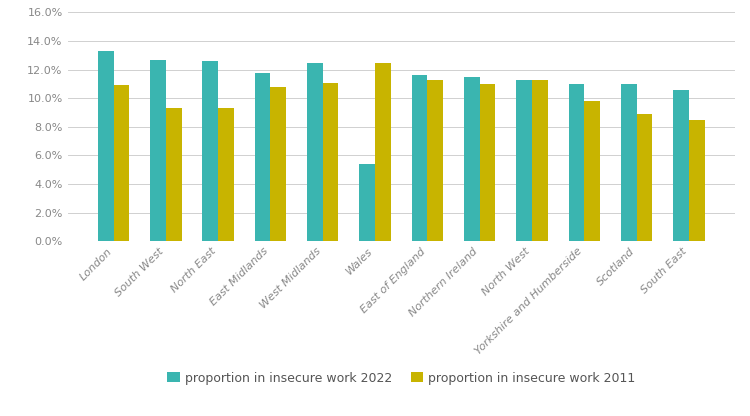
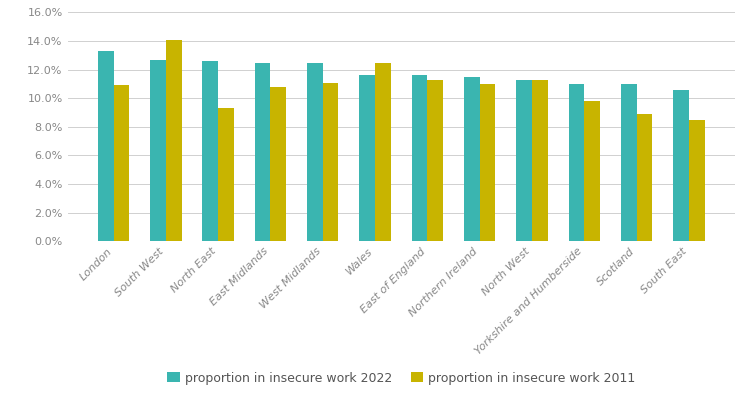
proportion in insecure work 2011/South West: 9.3% -> 14.1%
proportion in insecure work 2022/East Midlands: 11.8% -> 12.5%
proportion in insecure work 2022/Wales: 5.4% -> 11.6%
